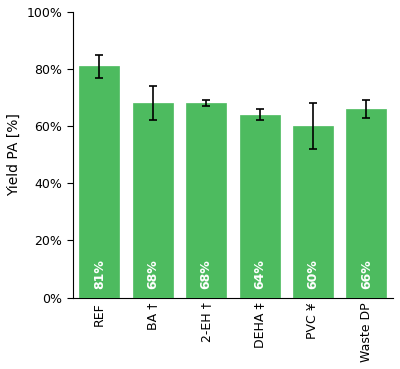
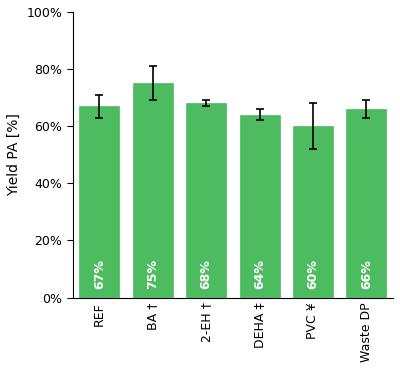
REF: 81% -> 67%
BA †: 68% -> 75%
